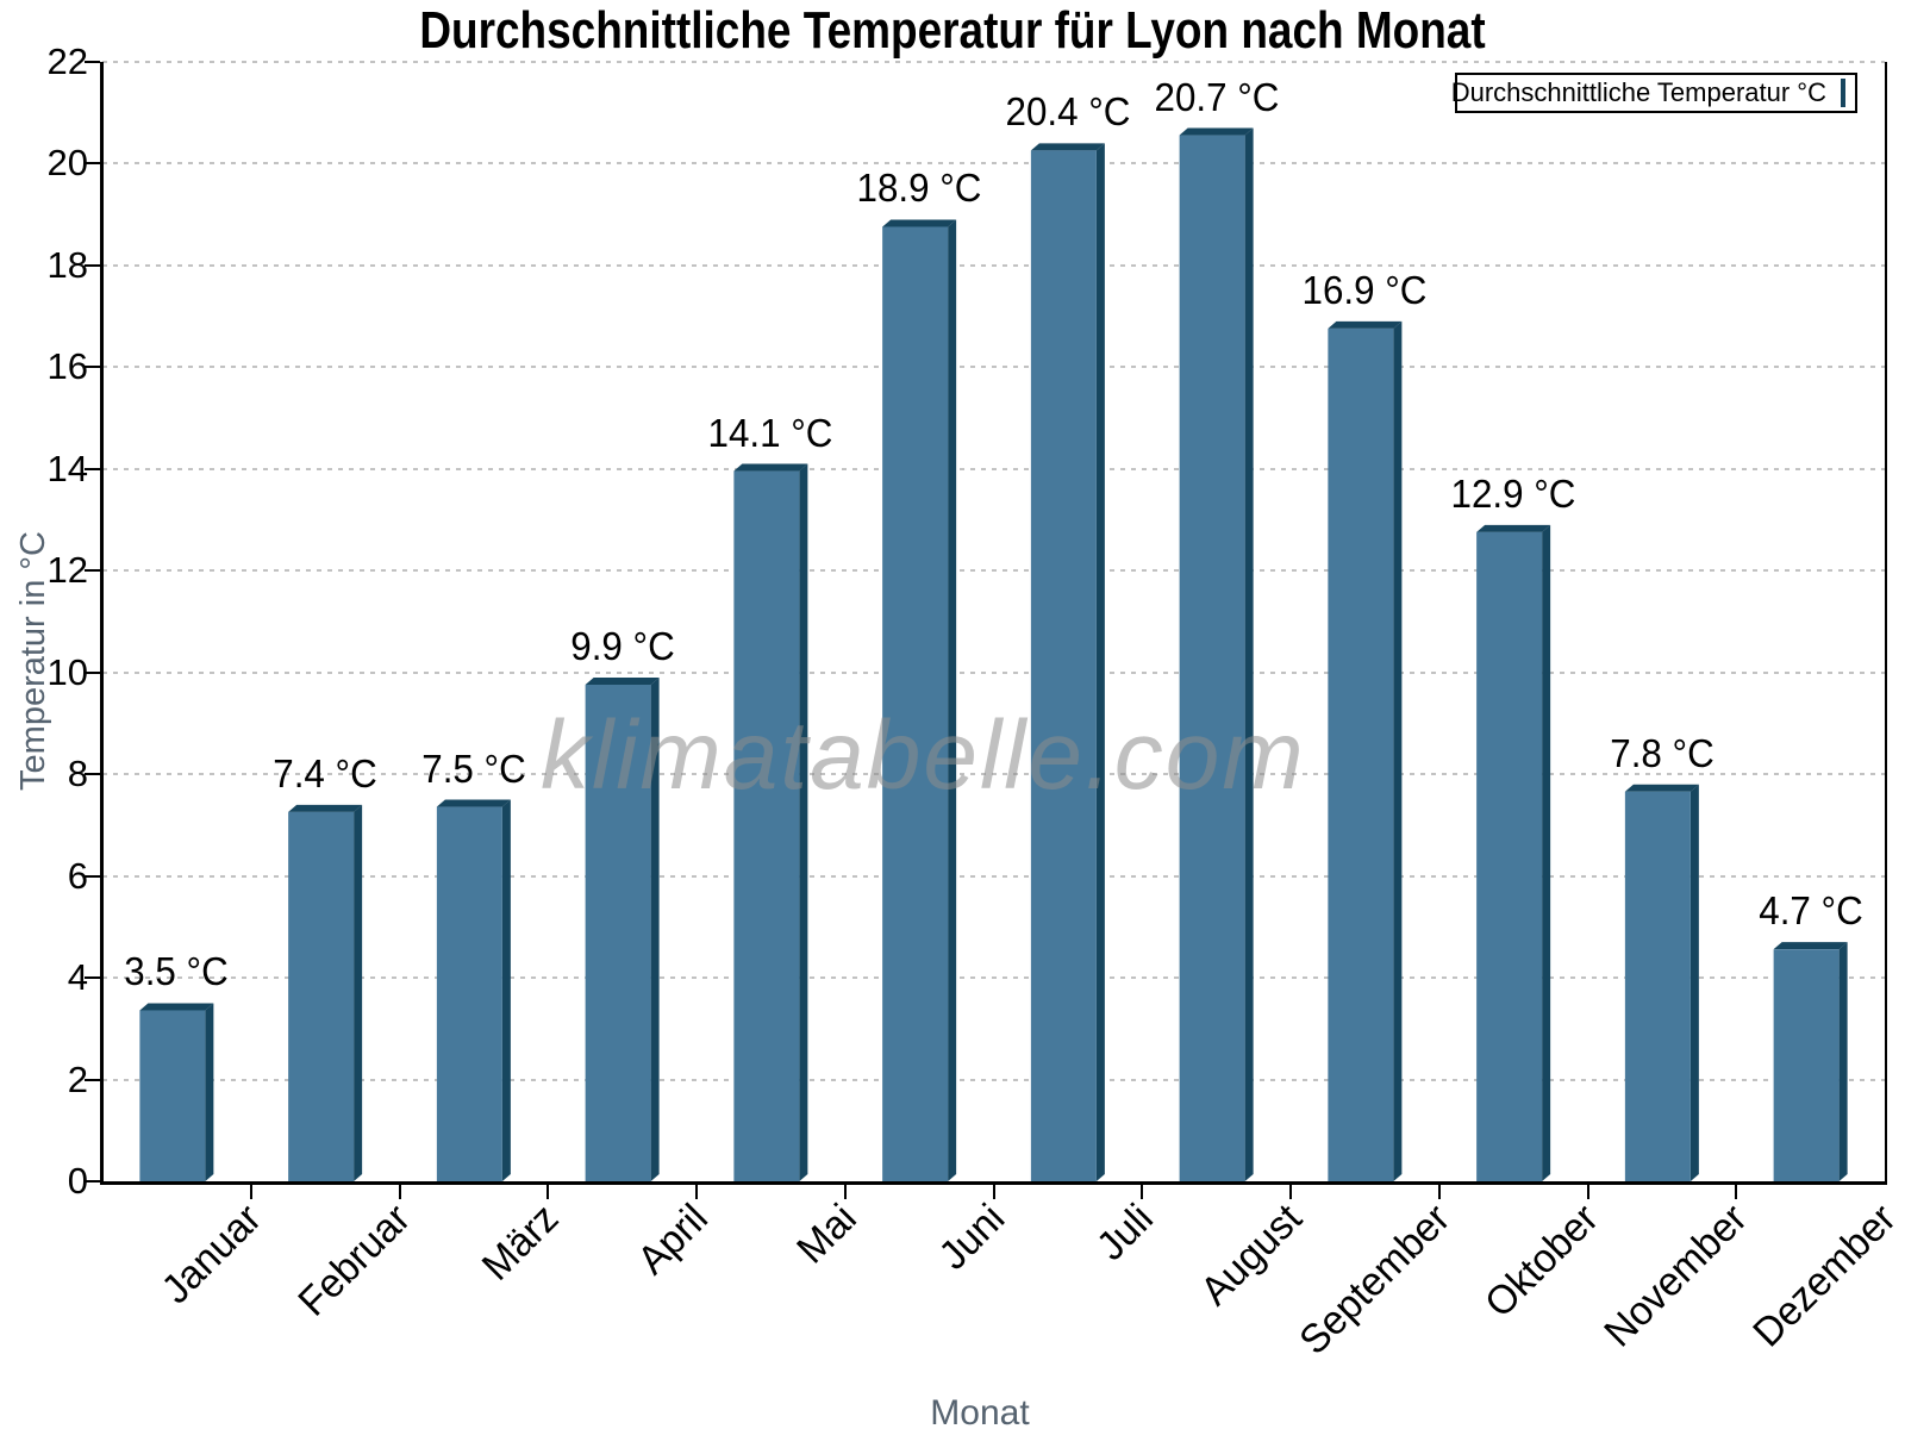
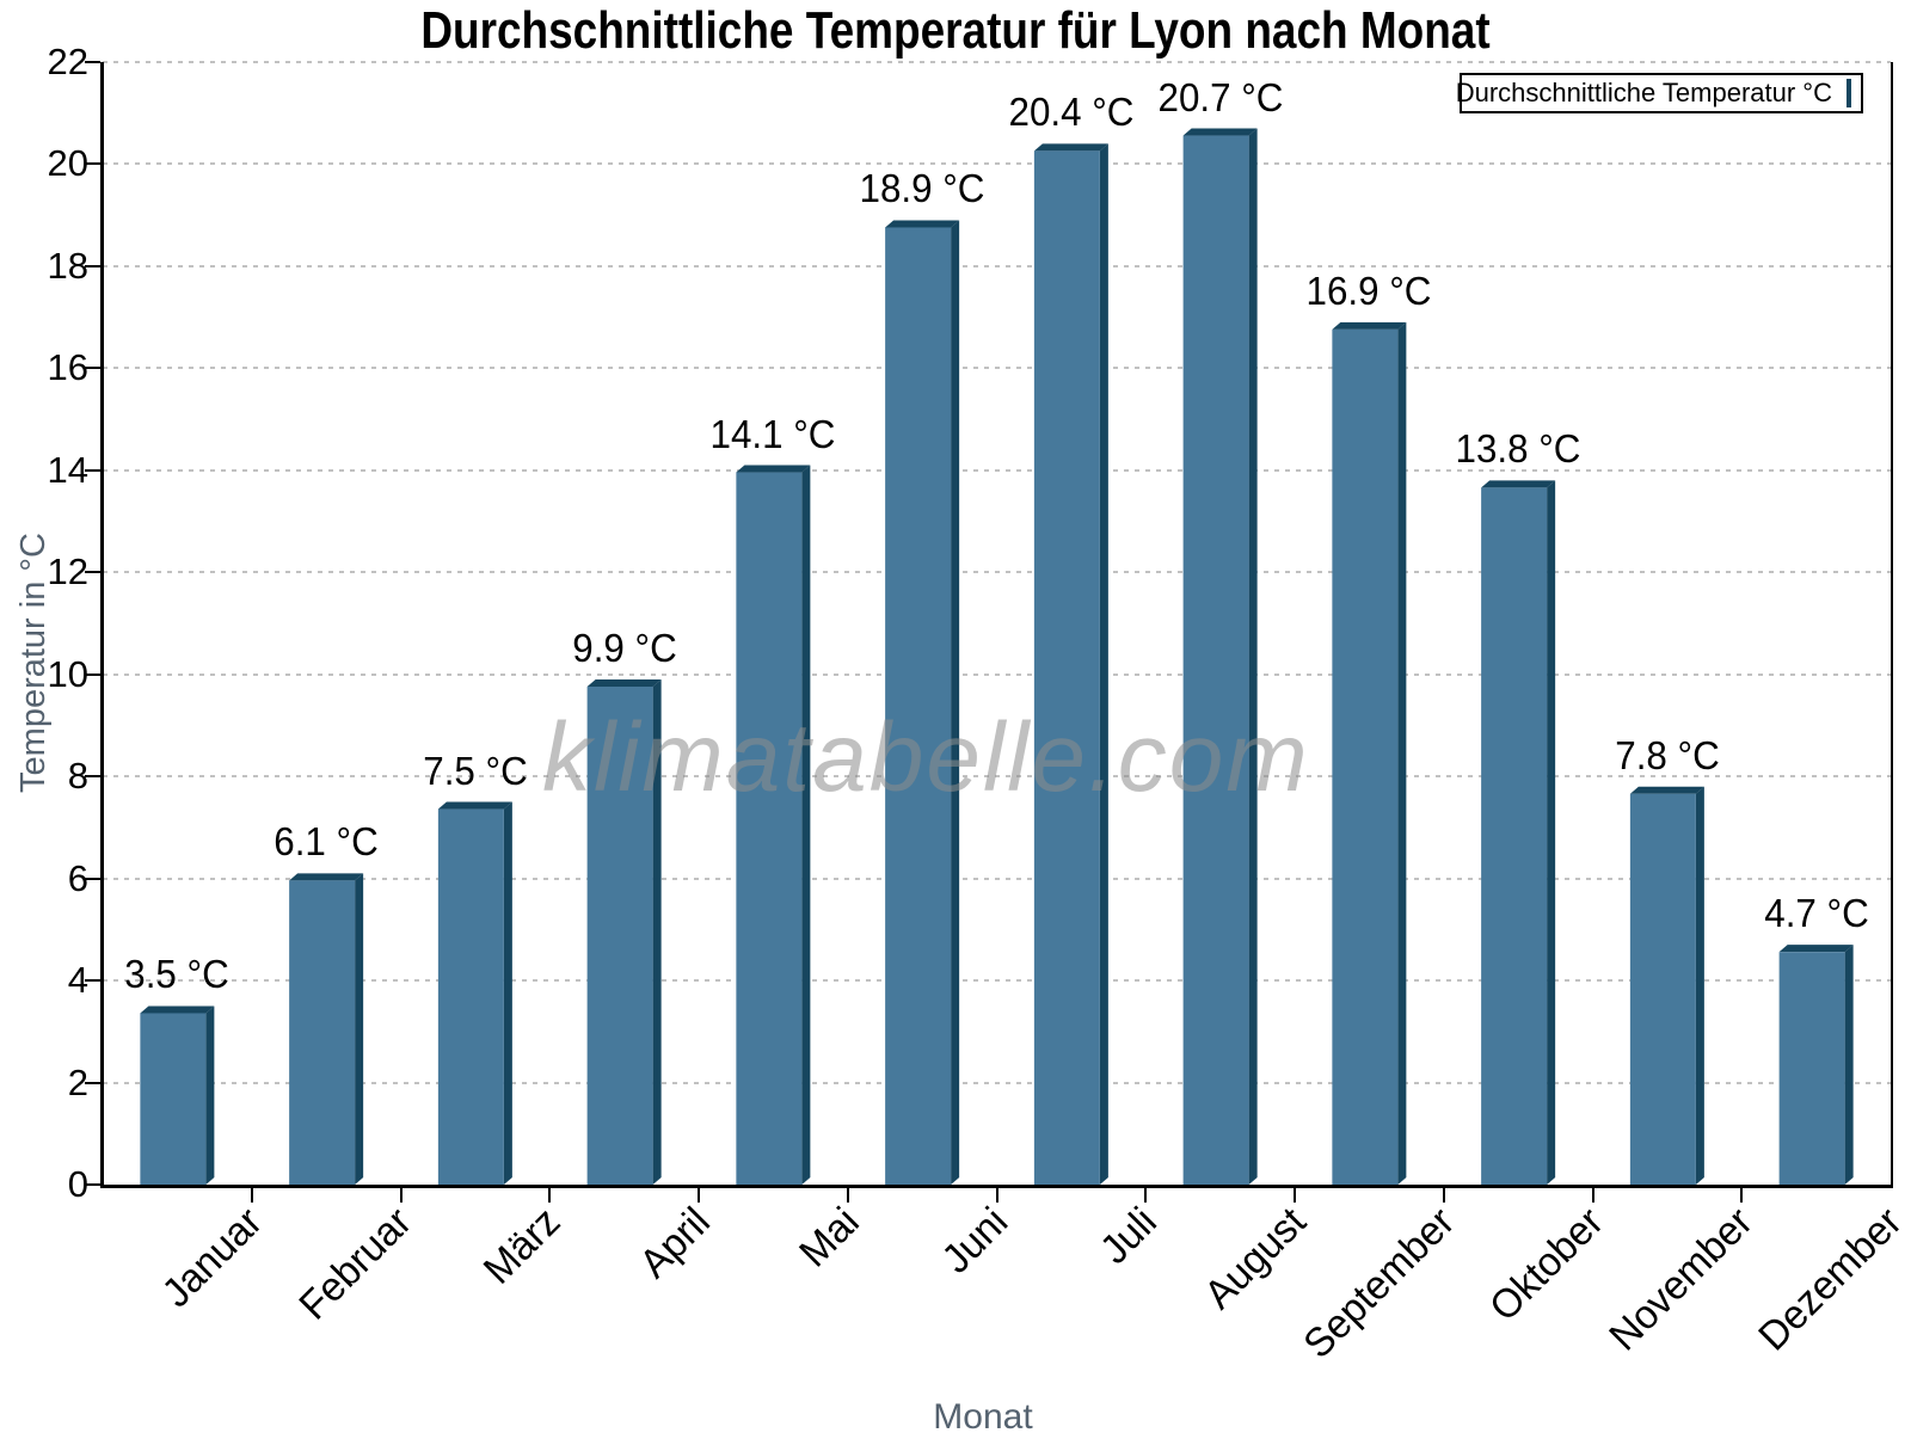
Februar: 7.4 -> 6.1
Oktober: 12.9 -> 13.8
